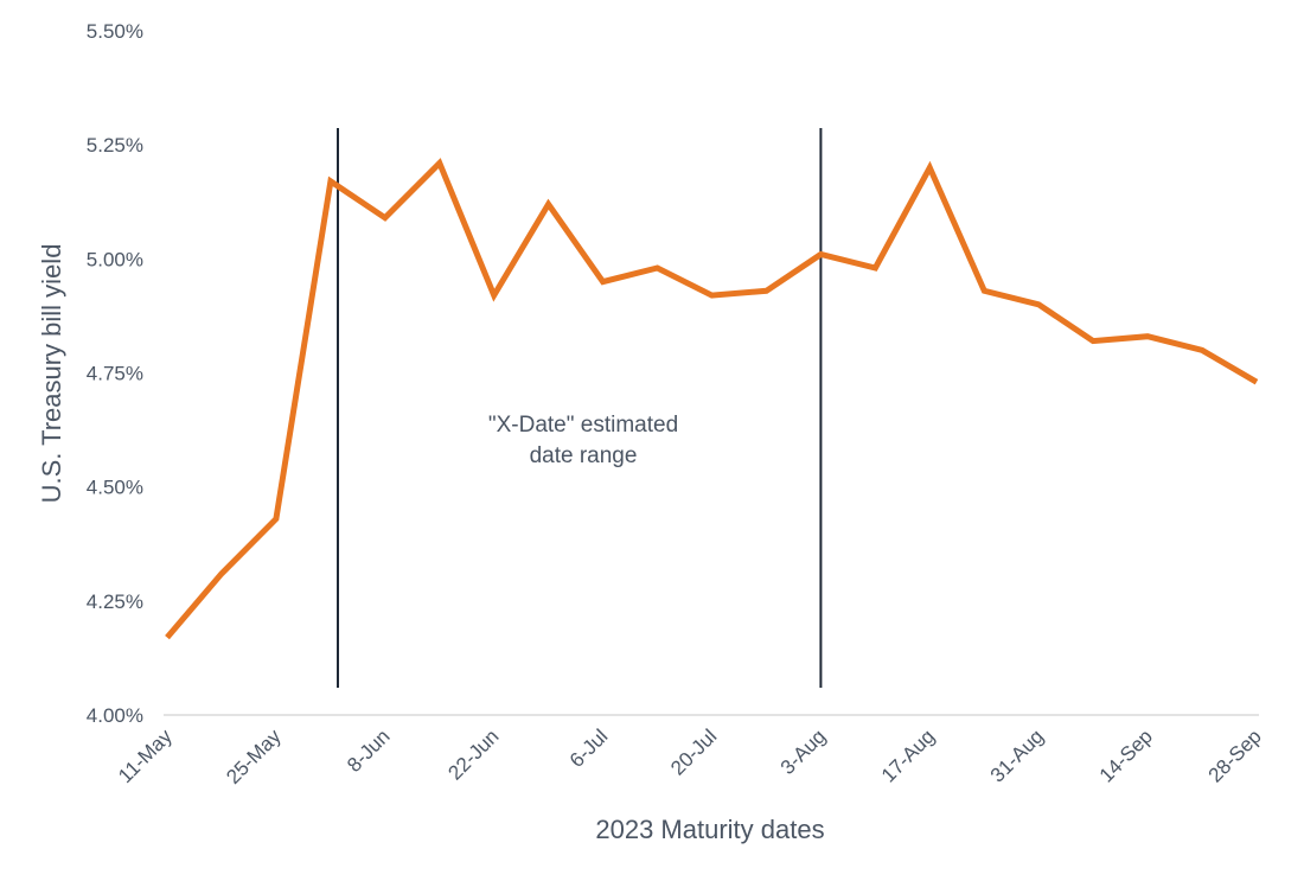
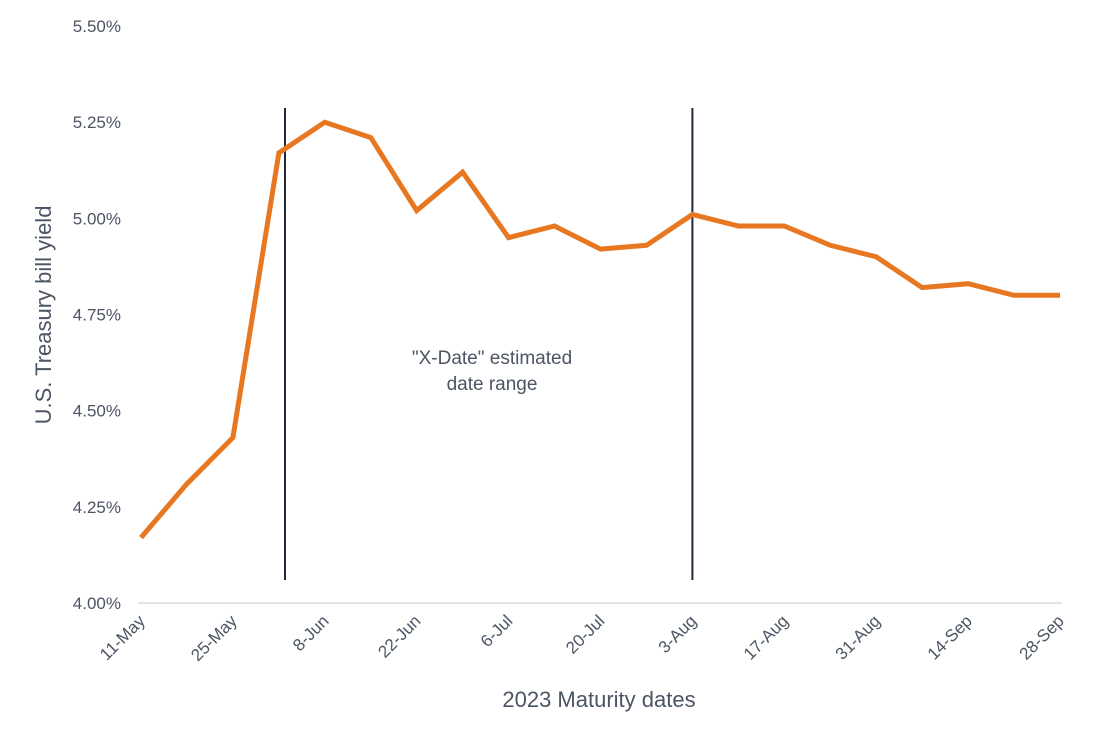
8-Jun: 5.09% -> 5.25%
22-Jun: 4.92% -> 5.02%
17-Aug: 5.20% -> 4.98%
28-Sep: 4.73% -> 4.80%
